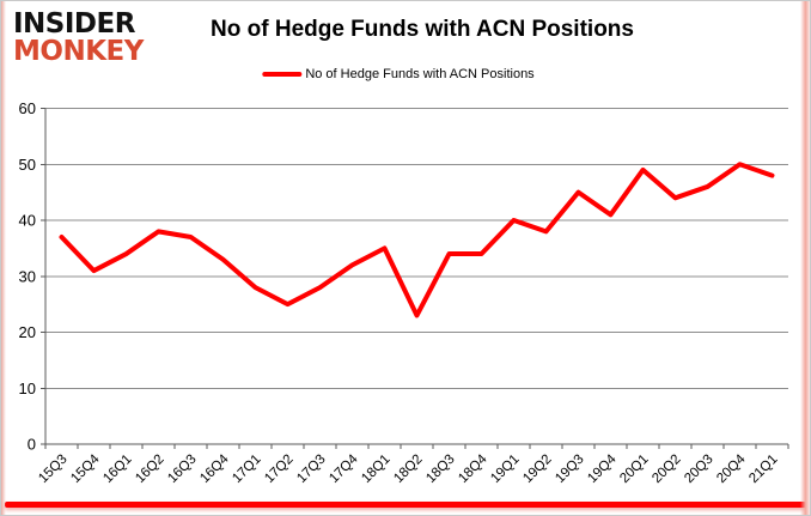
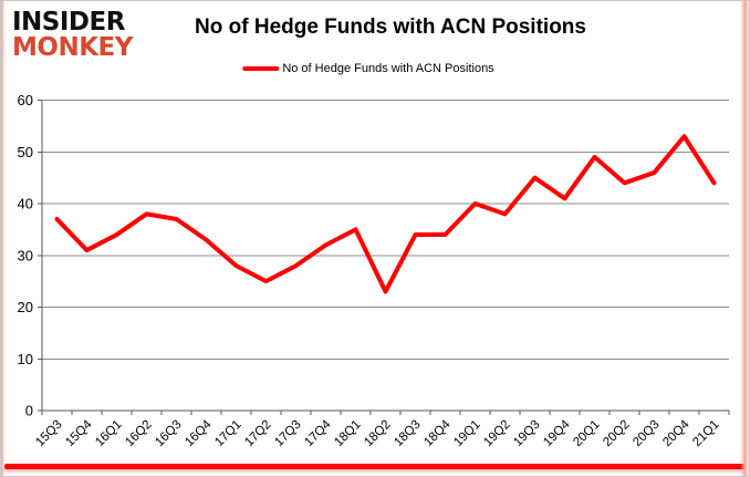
20Q4: 50 -> 53
21Q1: 48 -> 44
